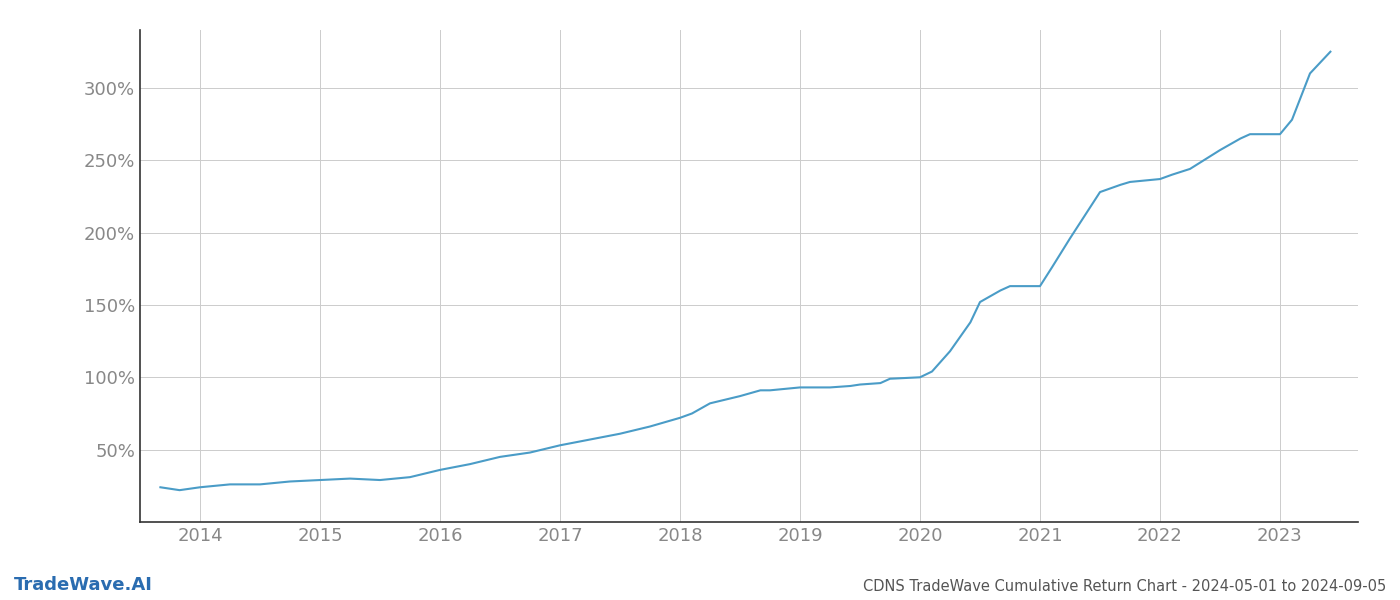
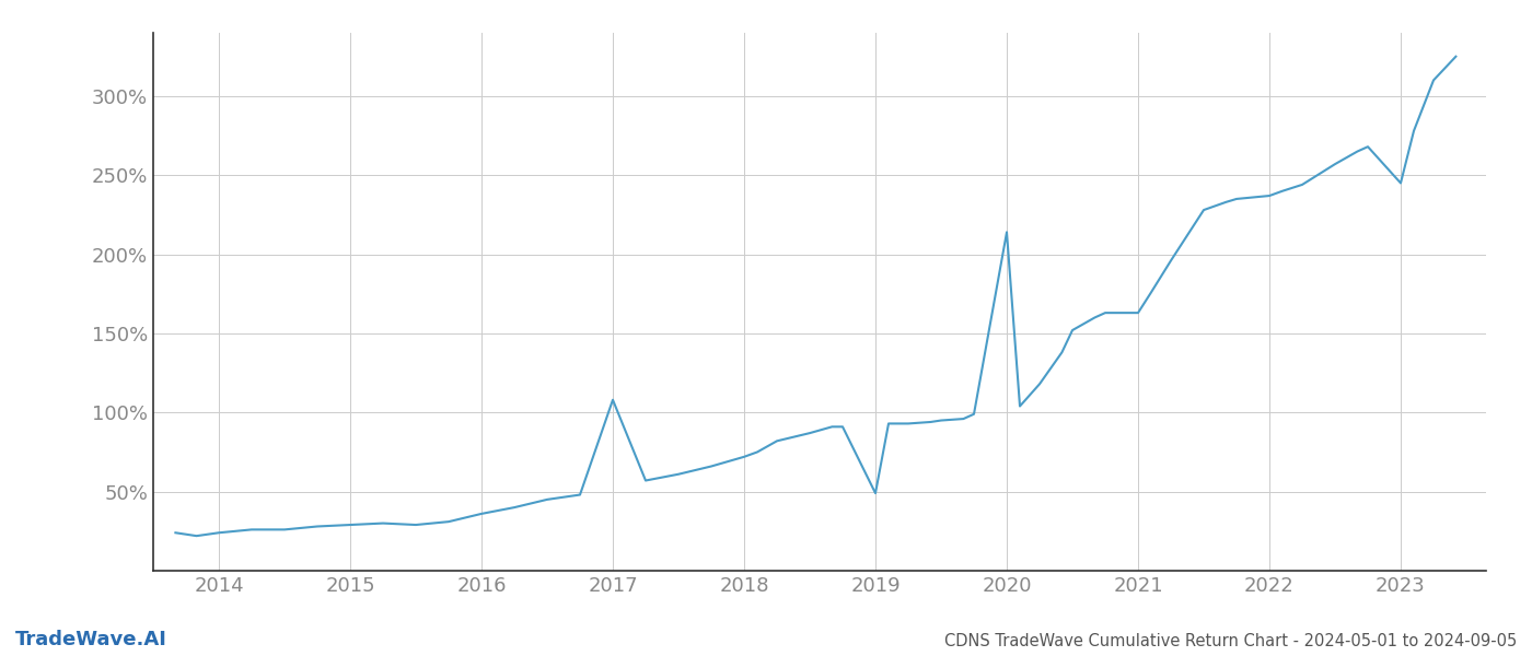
2017: 53% -> 108%
2019: 93% -> 49%
2020: 100% -> 214%
2023: 268% -> 245%
